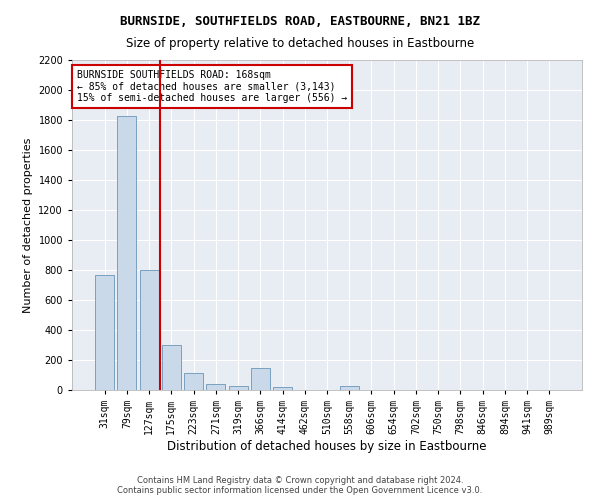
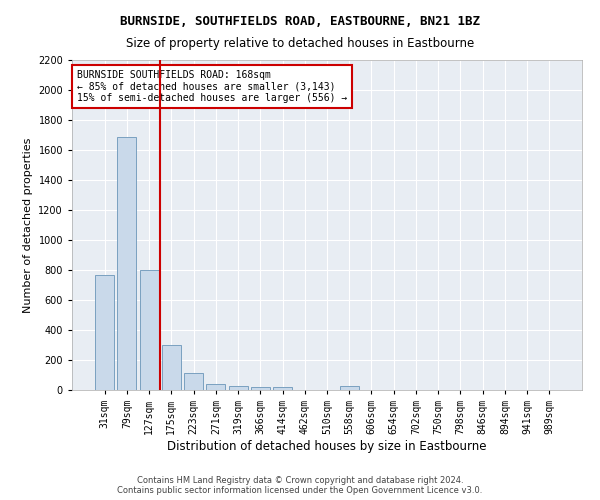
79sqm: 1830 -> 1690
366sqm: 150 -> 20
